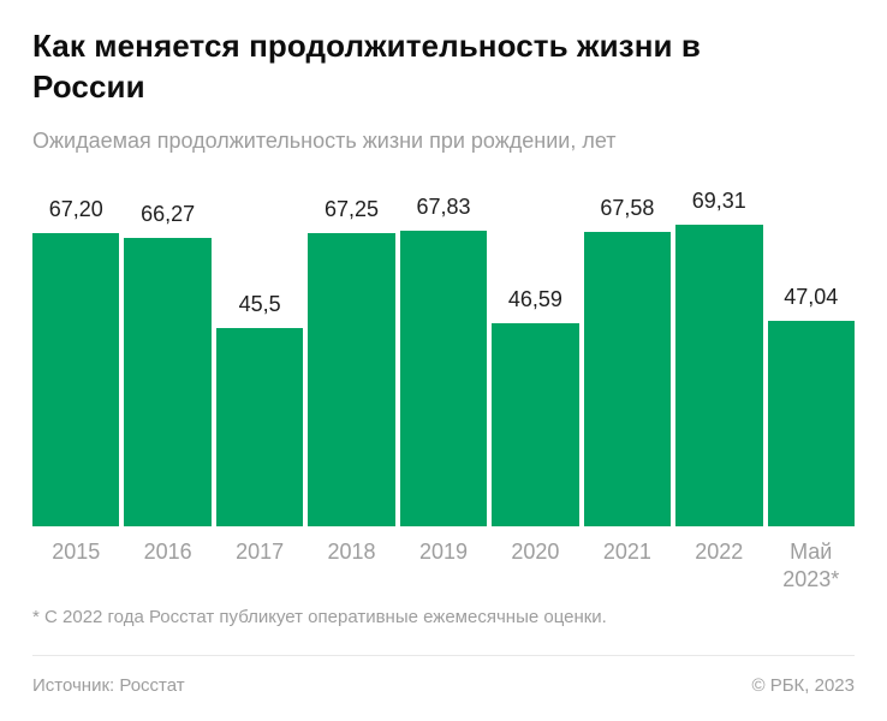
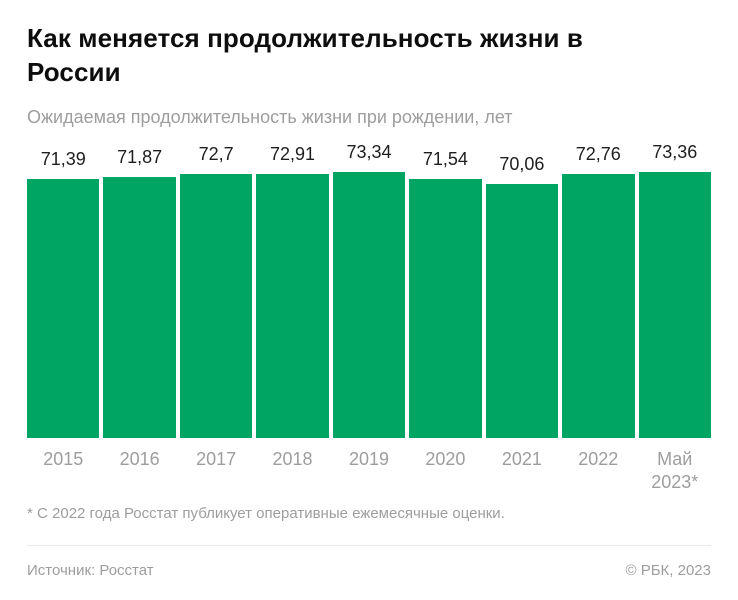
2015: 67,20 -> 71,39
2016: 66,27 -> 71,87
2017: 45,5 -> 72,7
2018: 67,25 -> 72,91
2019: 67,83 -> 73,34
2020: 46,59 -> 71,54
2021: 67,58 -> 70,06
2022: 69,31 -> 72,76
Май 2023*: 47,04 -> 73,36
